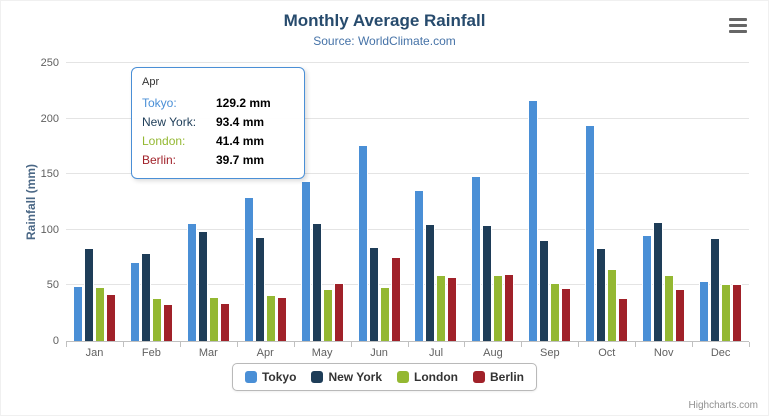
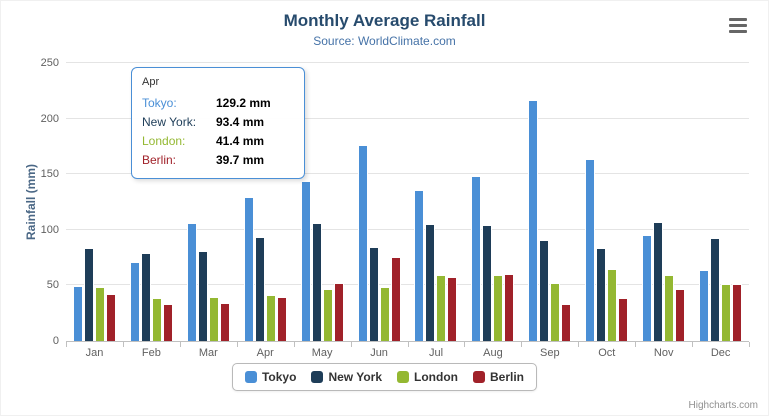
New York/Mar: 98 -> 81
Berlin/Sep: 48 -> 33
Tokyo/Oct: 194 -> 164
Tokyo/Dec: 54 -> 64
